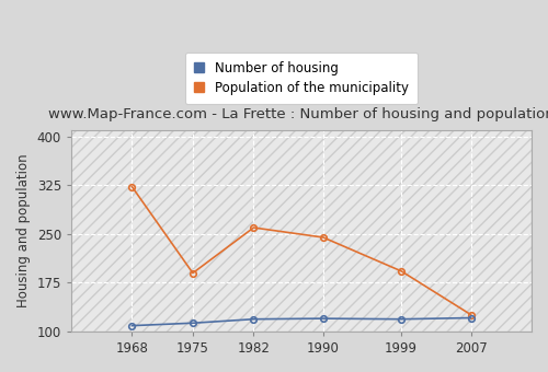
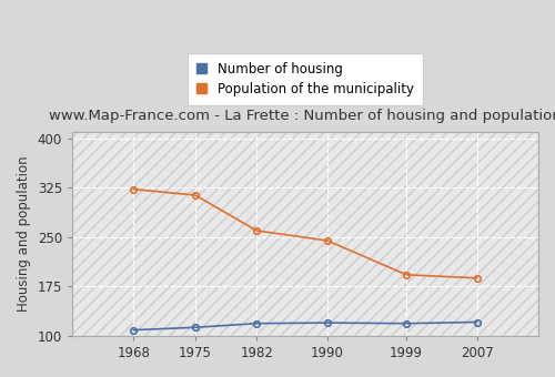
Population of the municipality/1975: 190 -> 314
Population of the municipality/2007: 126 -> 188
